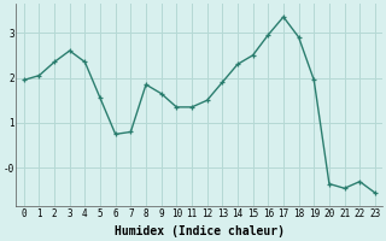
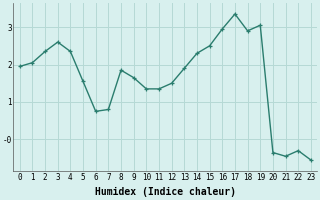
19: 1.95 -> 3.05
